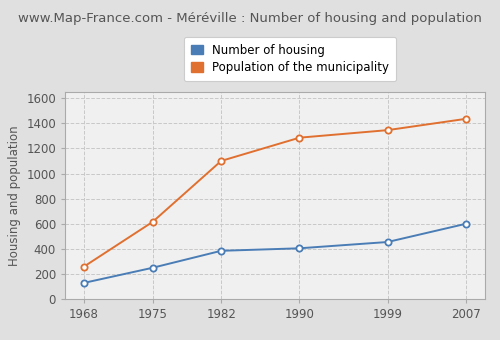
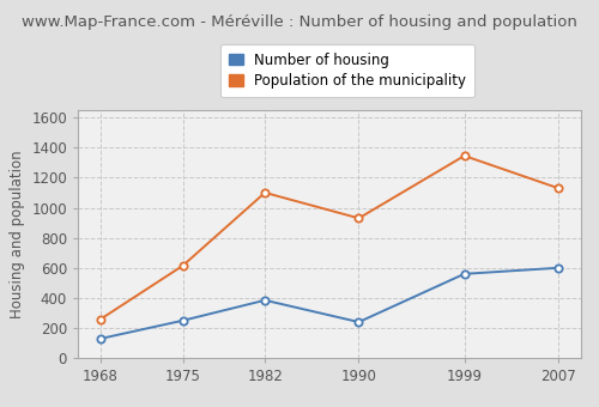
Number of housing/1990: 400 -> 240
Population of the municipality/1990: 1280 -> 930
Number of housing/1999: 460 -> 560
Population of the municipality/2007: 1440 -> 1130
